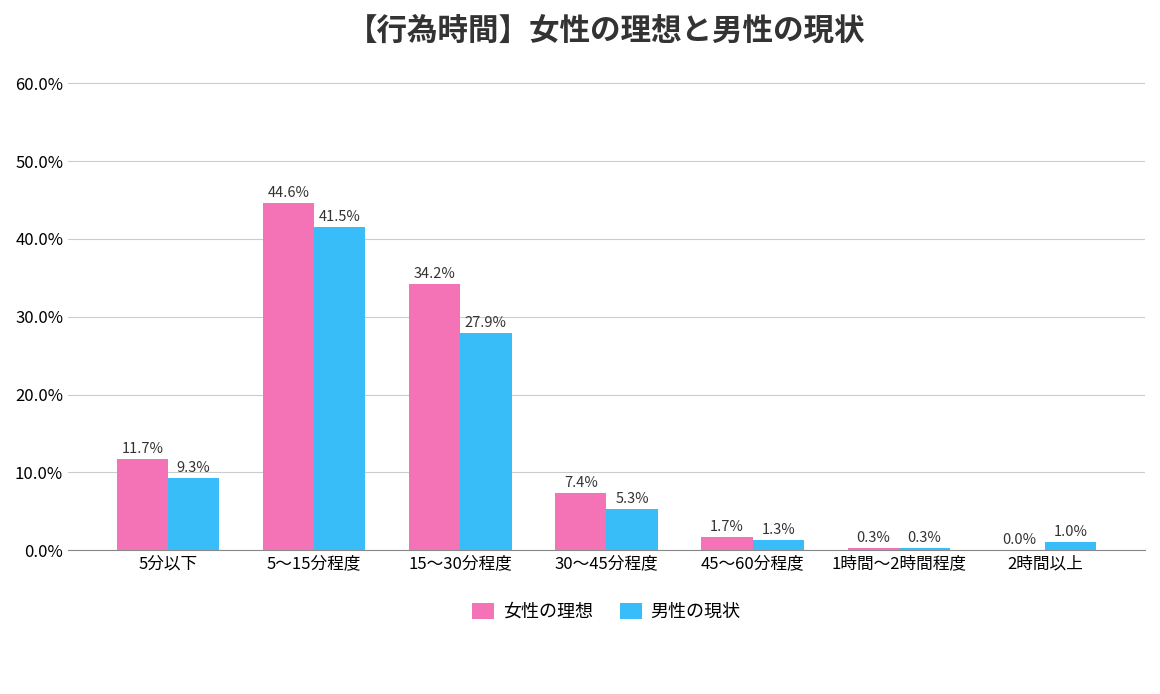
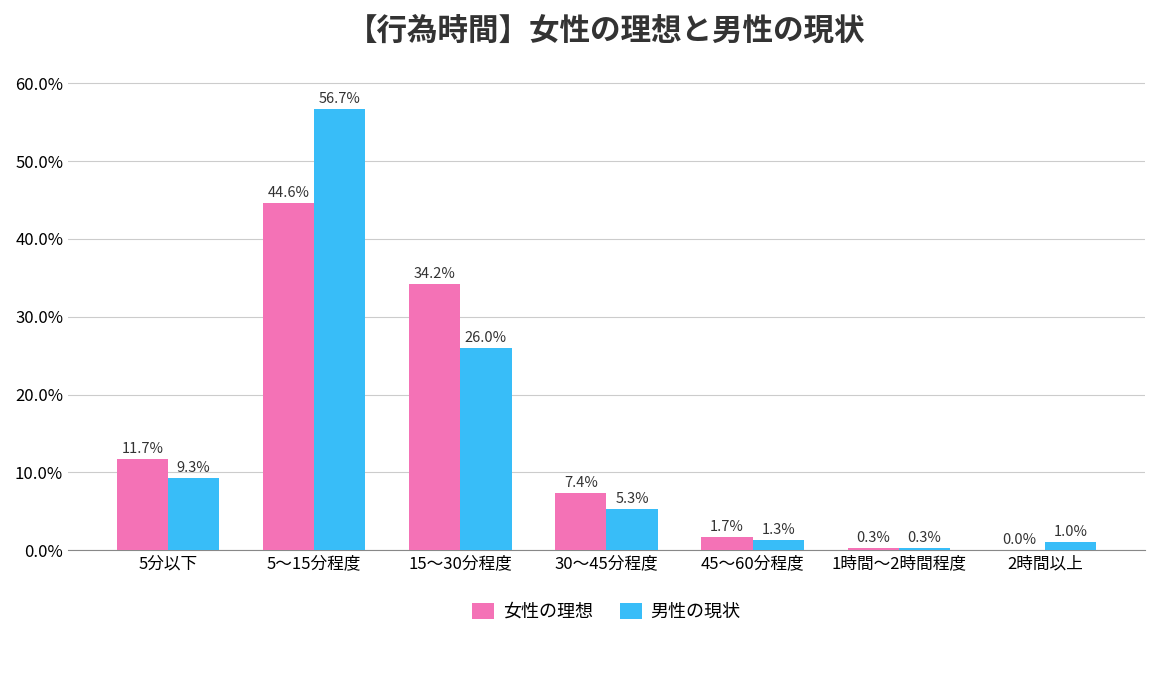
男性の現状/5〜15分程度: 41.5% -> 56.7%
男性の現状/15〜30分程度: 27.9% -> 26.0%
